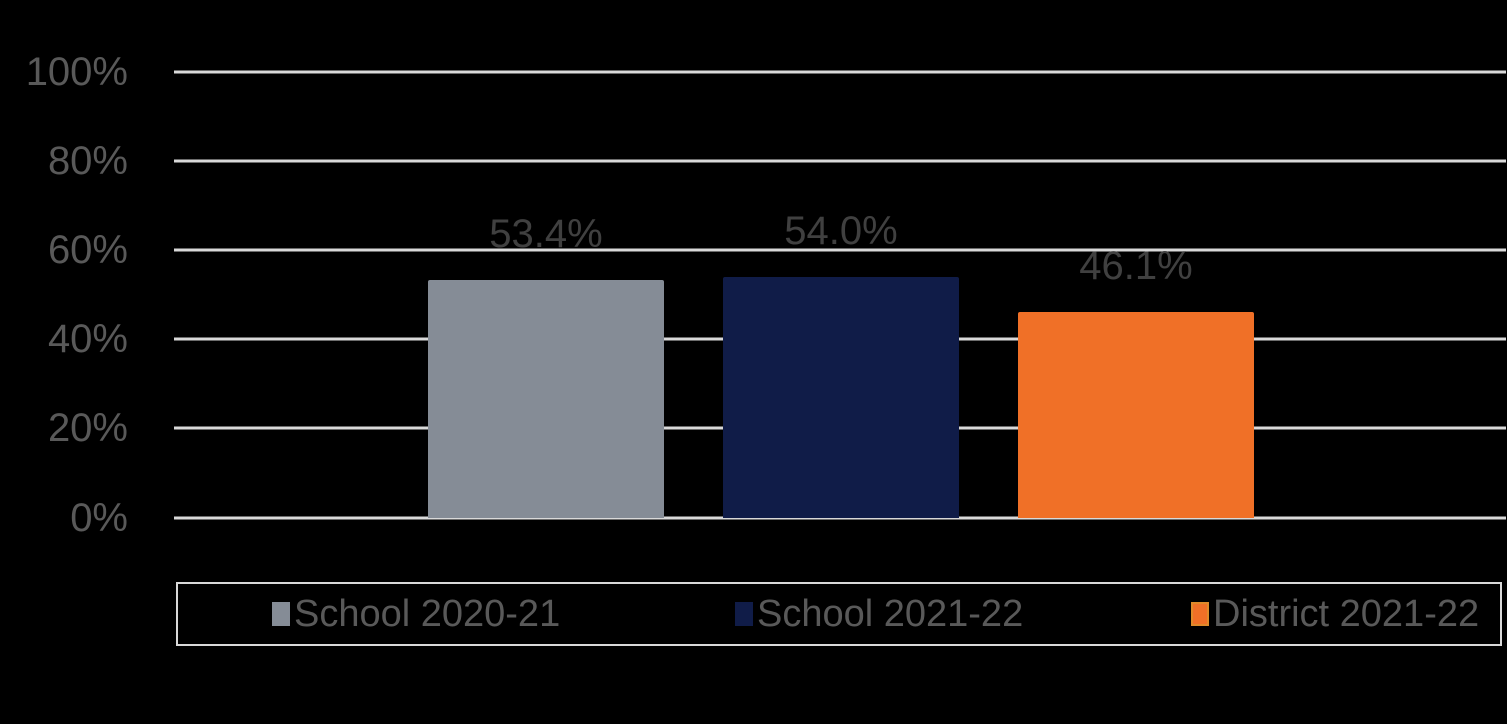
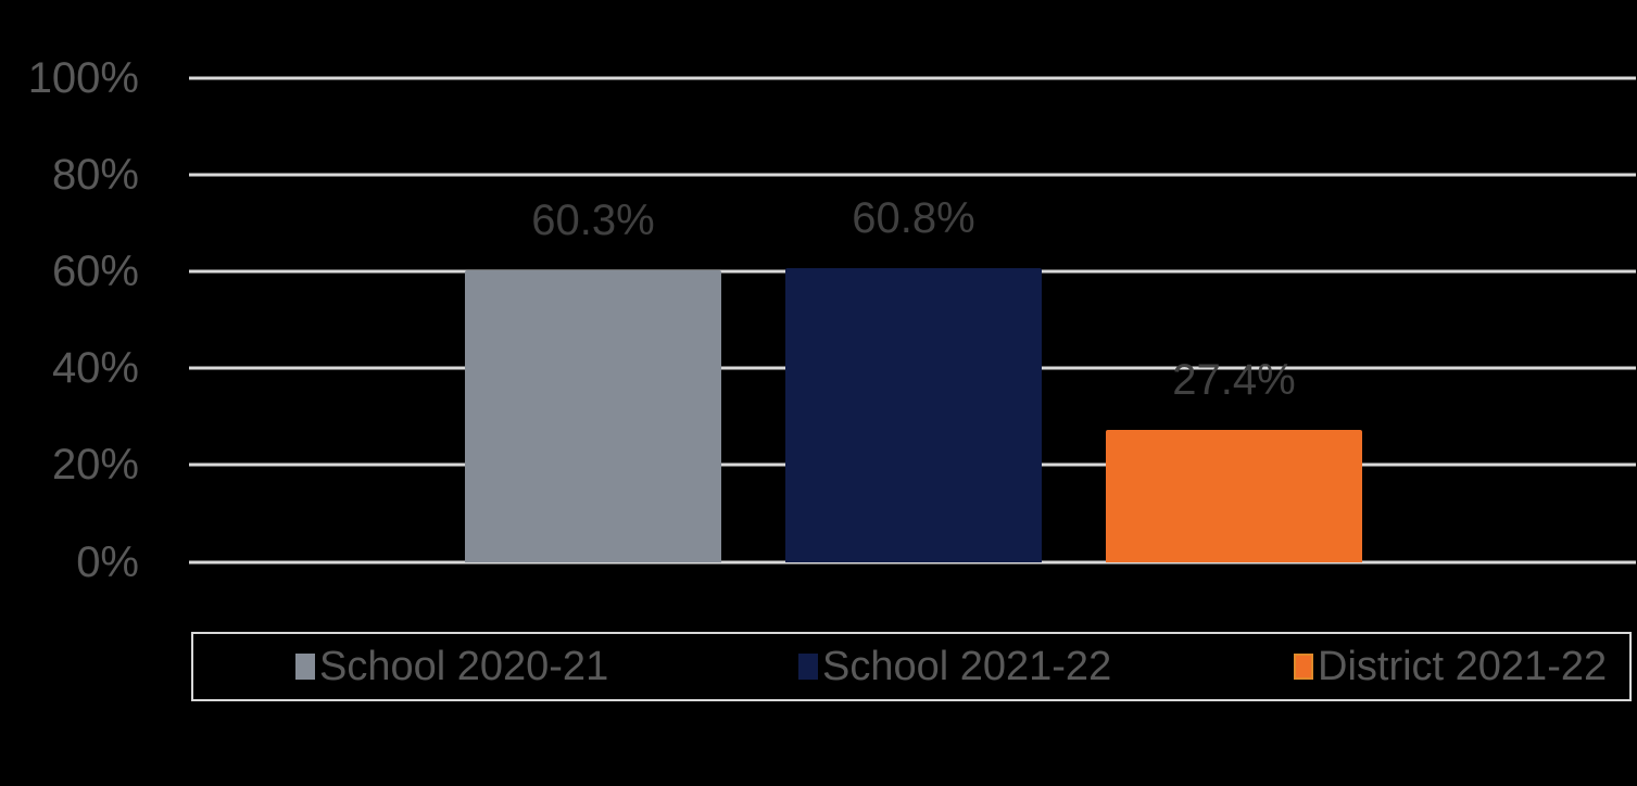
School 2020-21: 53.4% -> 60.3%
School 2021-22: 54.0% -> 60.8%
District 2021-22: 46.1% -> 27.4%
